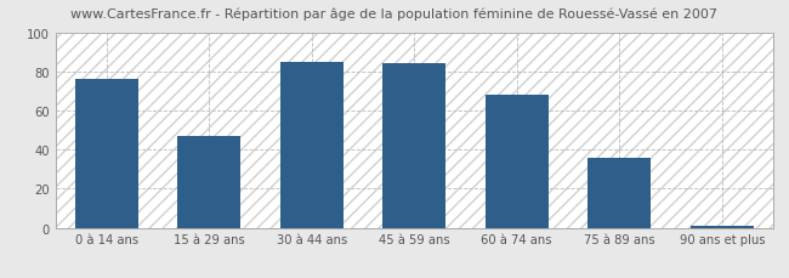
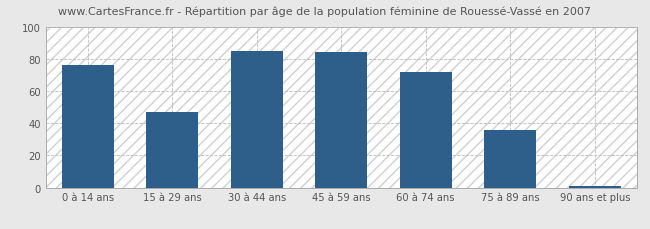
60 à 74 ans: 68 -> 72
